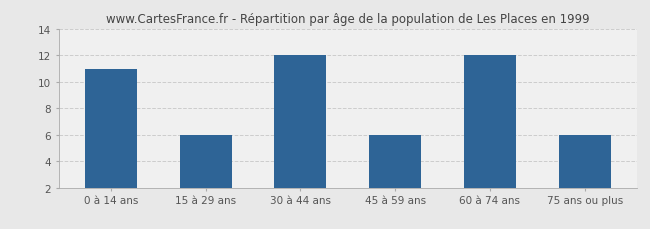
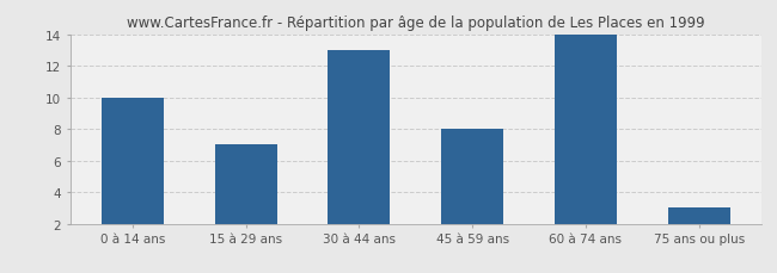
0 à 14 ans: 11 -> 10
15 à 29 ans: 6 -> 7
30 à 44 ans: 12 -> 13
45 à 59 ans: 6 -> 8
60 à 74 ans: 12 -> 14
75 ans ou plus: 6 -> 3
